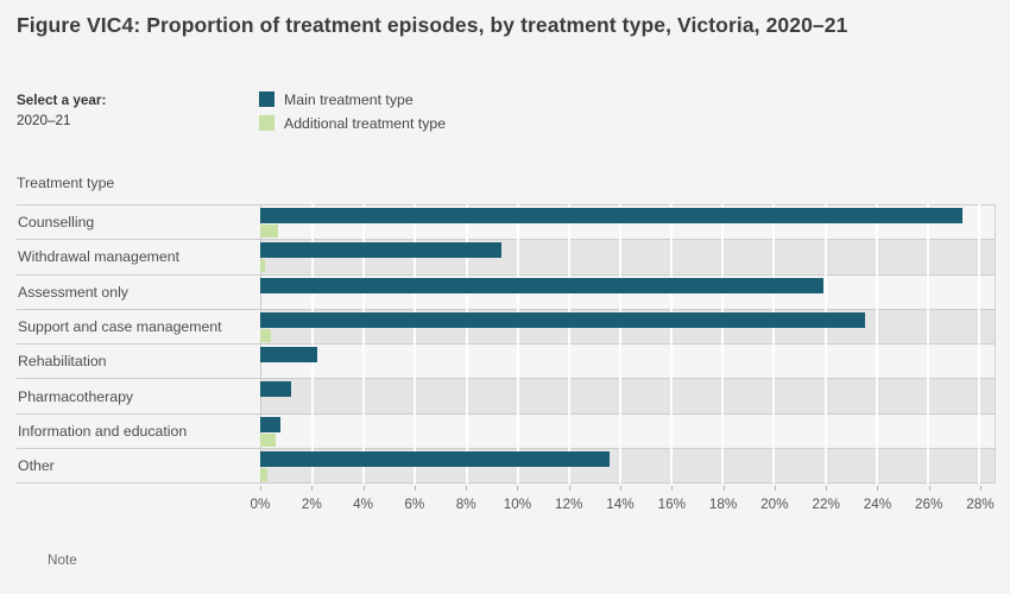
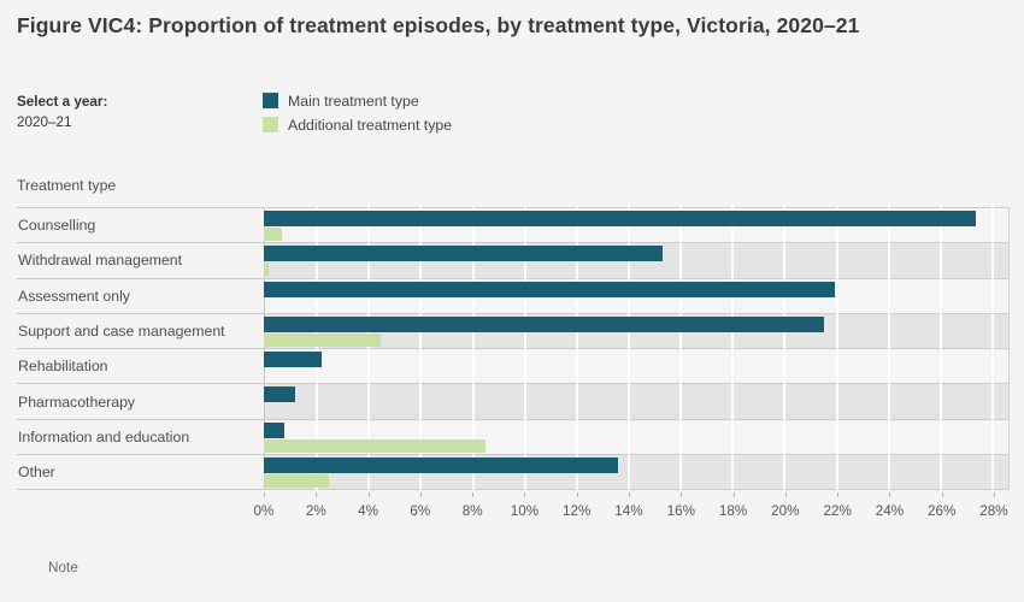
Main treatment type/Withdrawal management: 9.4% -> 15.3%
Main treatment type/Support and case management: 23.5% -> 21.5%
Additional treatment type/Support and case management: 0.4% -> 4.5%
Additional treatment type/Information and education: 0.6% -> 8.5%
Additional treatment type/Other: 0.3% -> 2.5%
